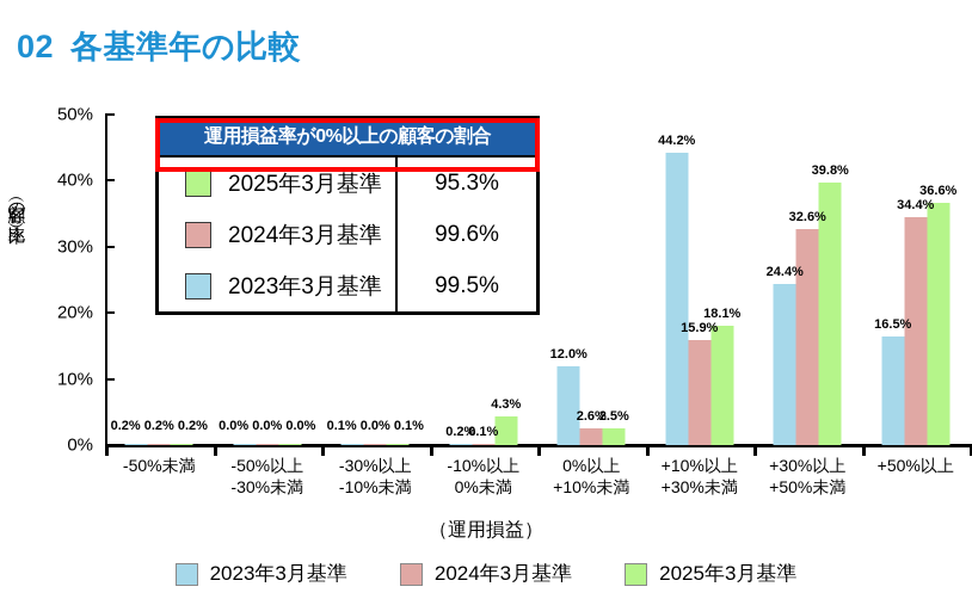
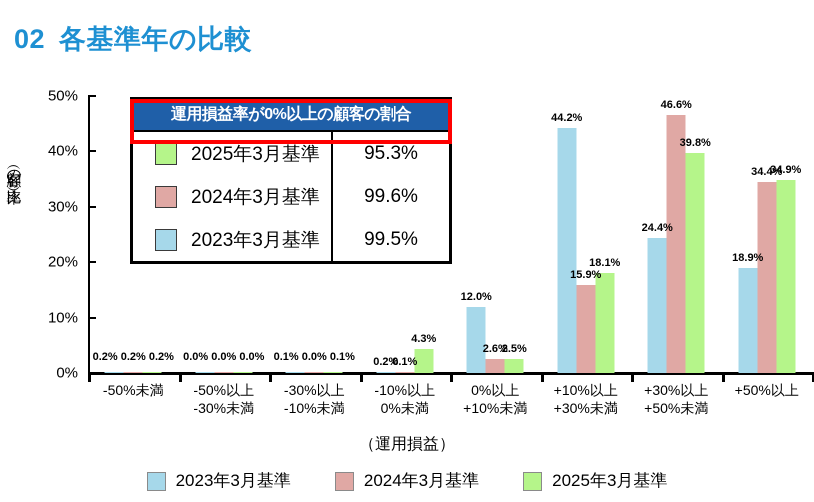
2024年3月基準/+30%以上 +50%未満: 32.6% -> 46.6%
2023年3月基準/+50%以上: 16.5% -> 18.9%
2025年3月基準/+50%以上: 36.6% -> 34.9%
